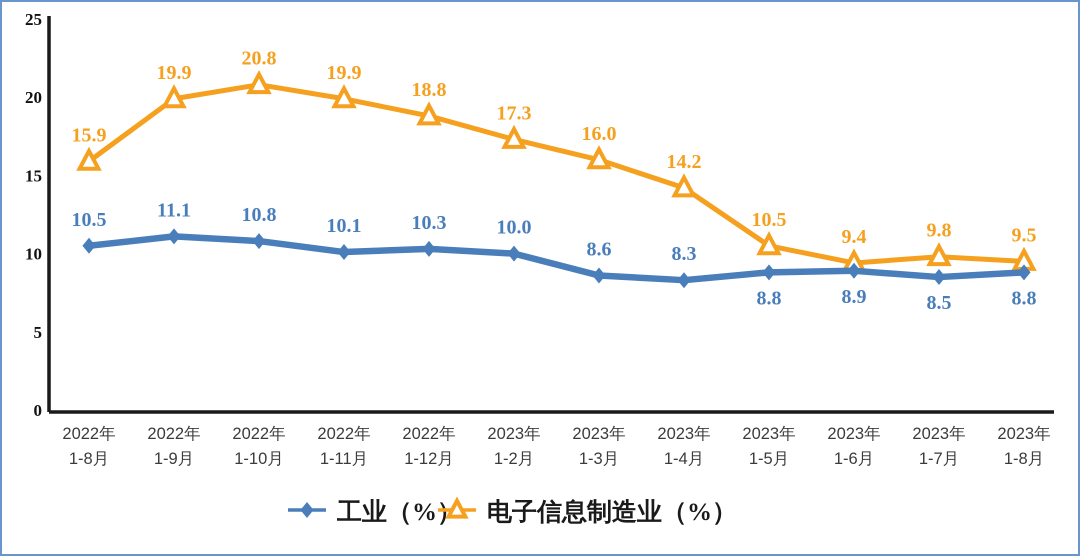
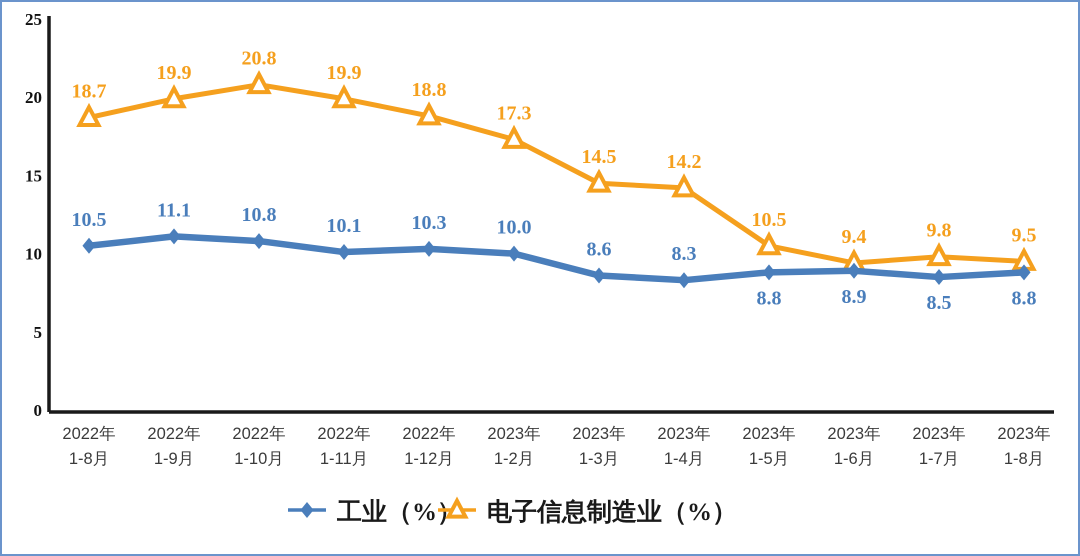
电子信息制造业（%）/2022年 1-8月: 15.9 -> 18.7
电子信息制造业（%）/2023年 1-3月: 16.0 -> 14.5
